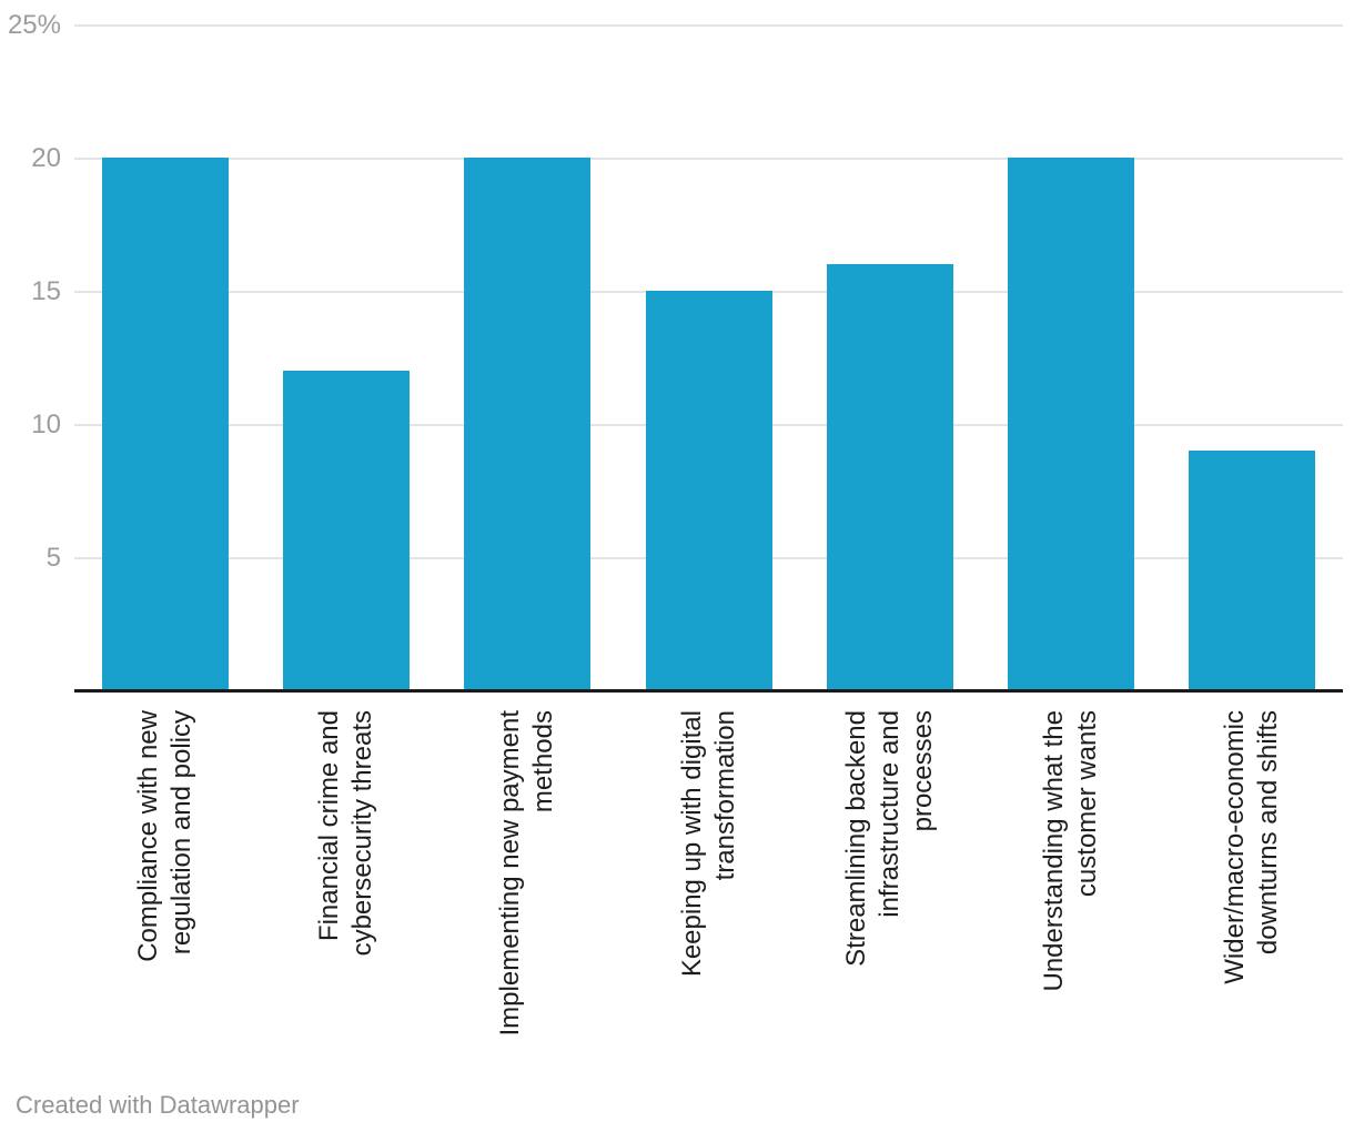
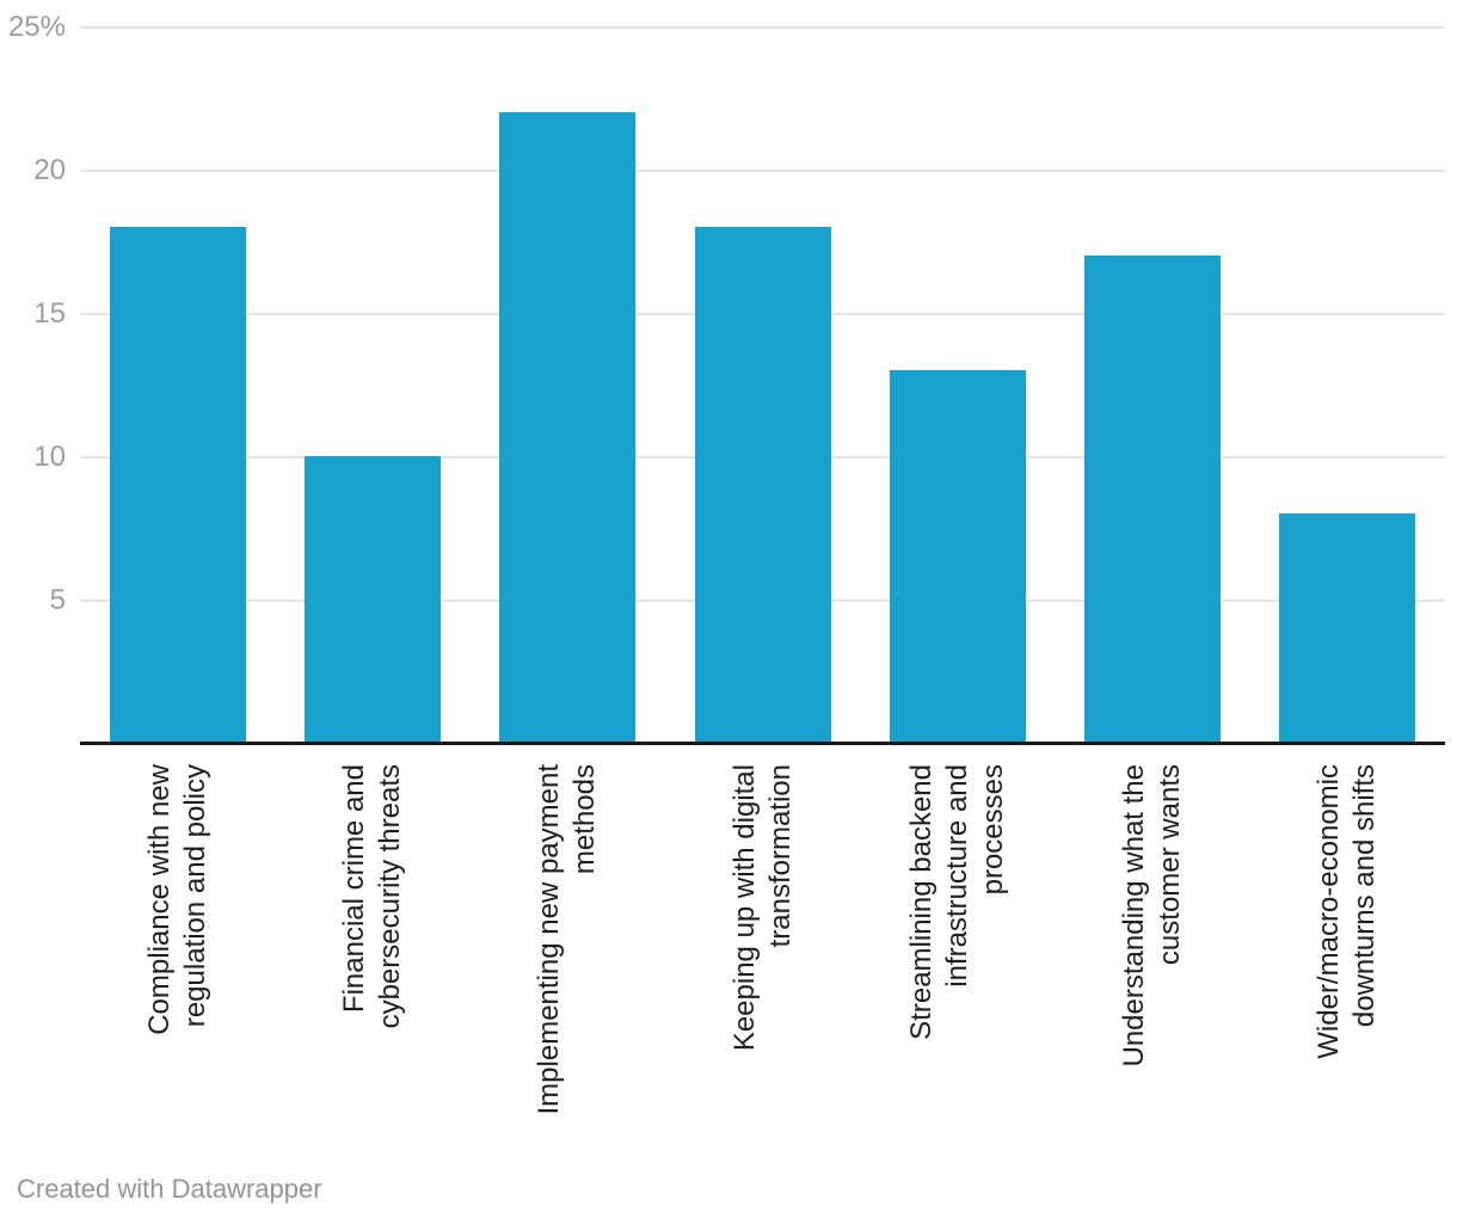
Compliance with new regulation and policy: 20% -> 18%
Financial crime and cybersecurity threats: 12% -> 10%
Implementing new payment methods: 20% -> 22%
Keeping up with digital transformation: 15% -> 18%
Streamlining backend infrastructure and processes: 16% -> 13%
Understanding what the customer wants: 20% -> 17%
Wider/macro-economic downturns and shifts: 9% -> 8%
